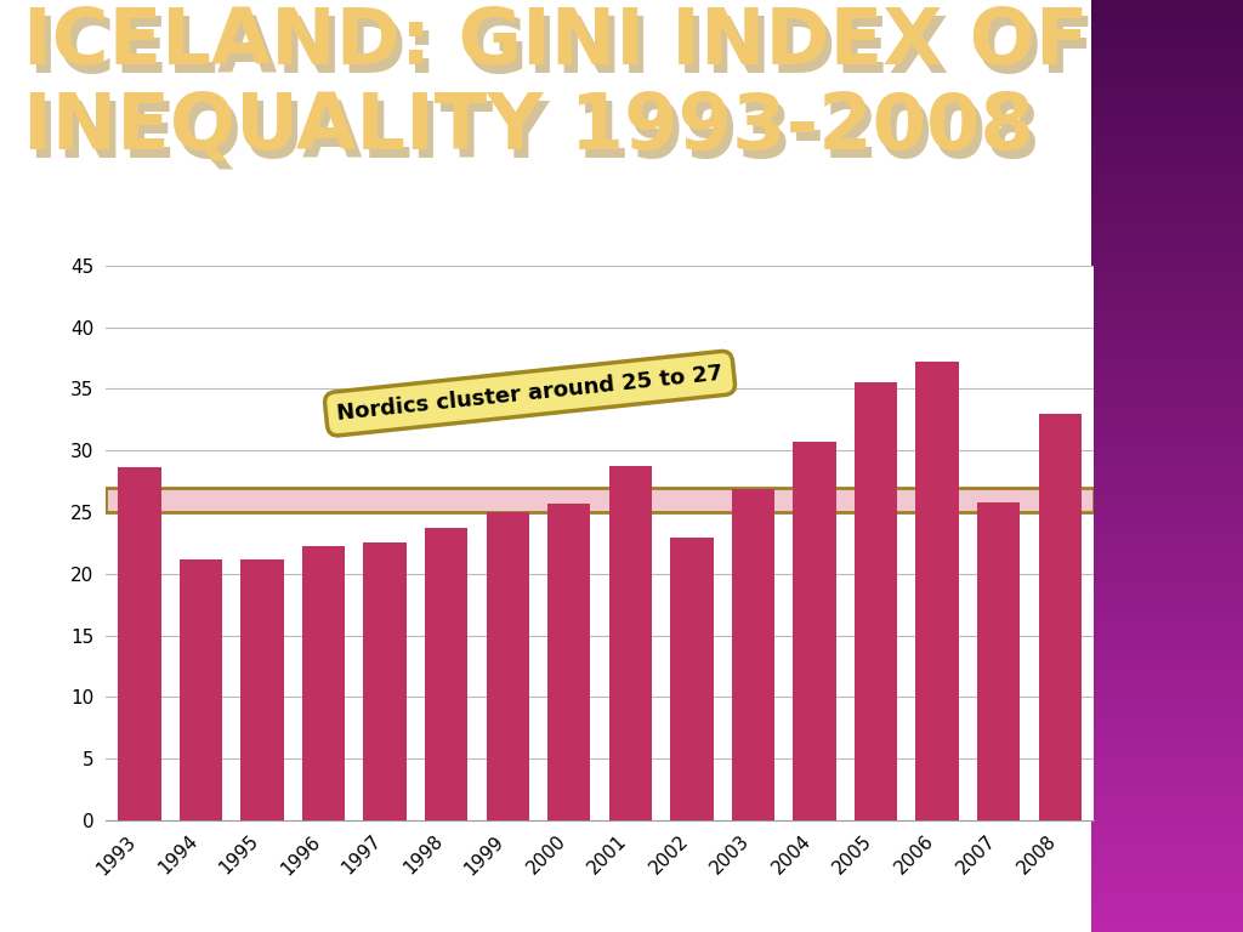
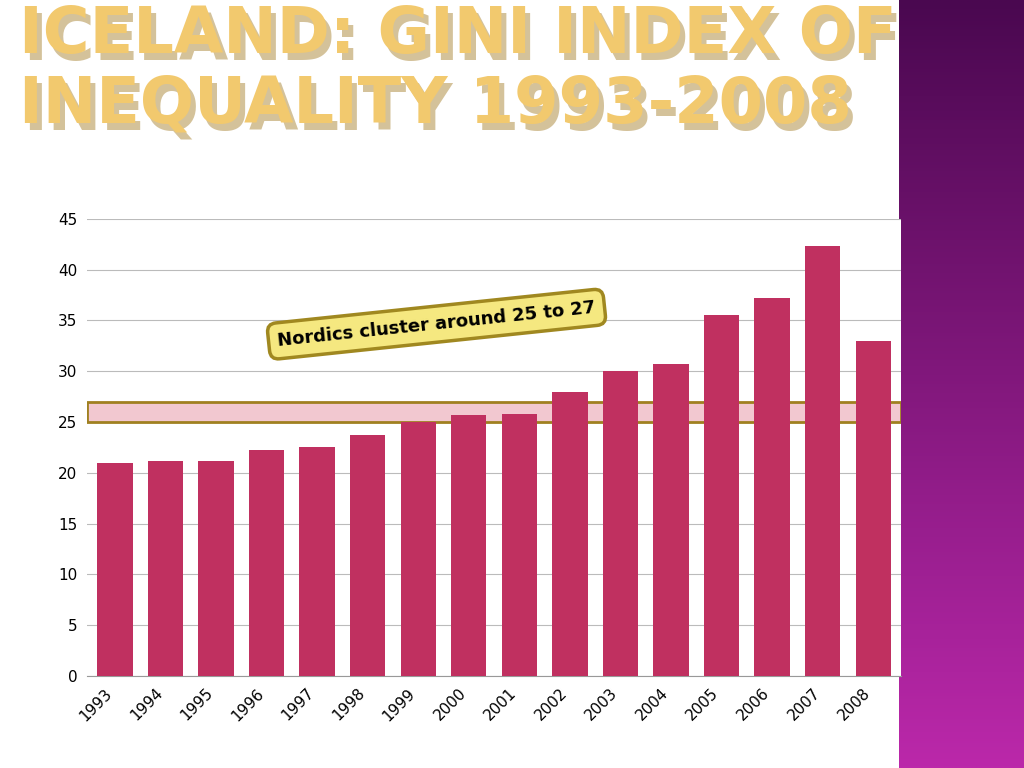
1993: 28.6 -> 21.0
2001: 28.7 -> 25.8
2002: 22.9 -> 28.0
2003: 26.9 -> 30.0
2007: 25.8 -> 42.3
